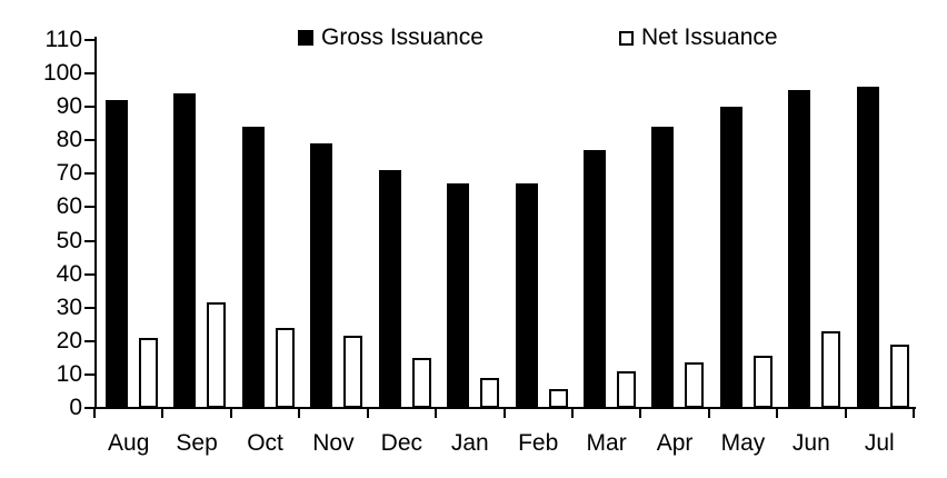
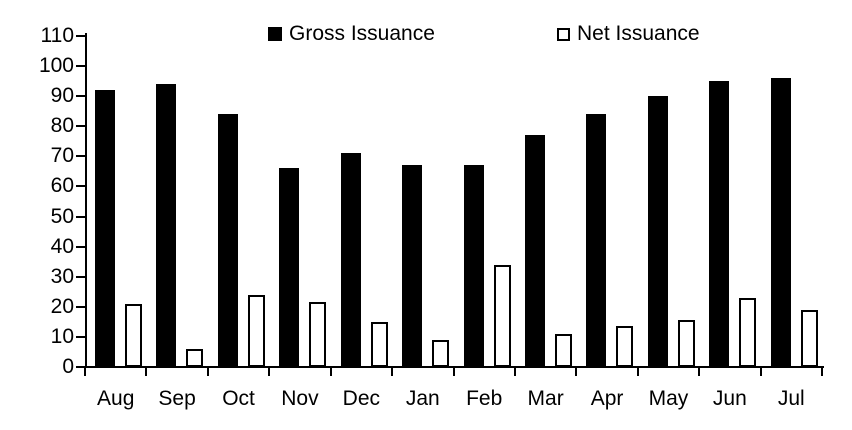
Net Issuance/Sep: 32 -> 6
Gross Issuance/Nov: 79 -> 66
Net Issuance/Feb: 6 -> 34
